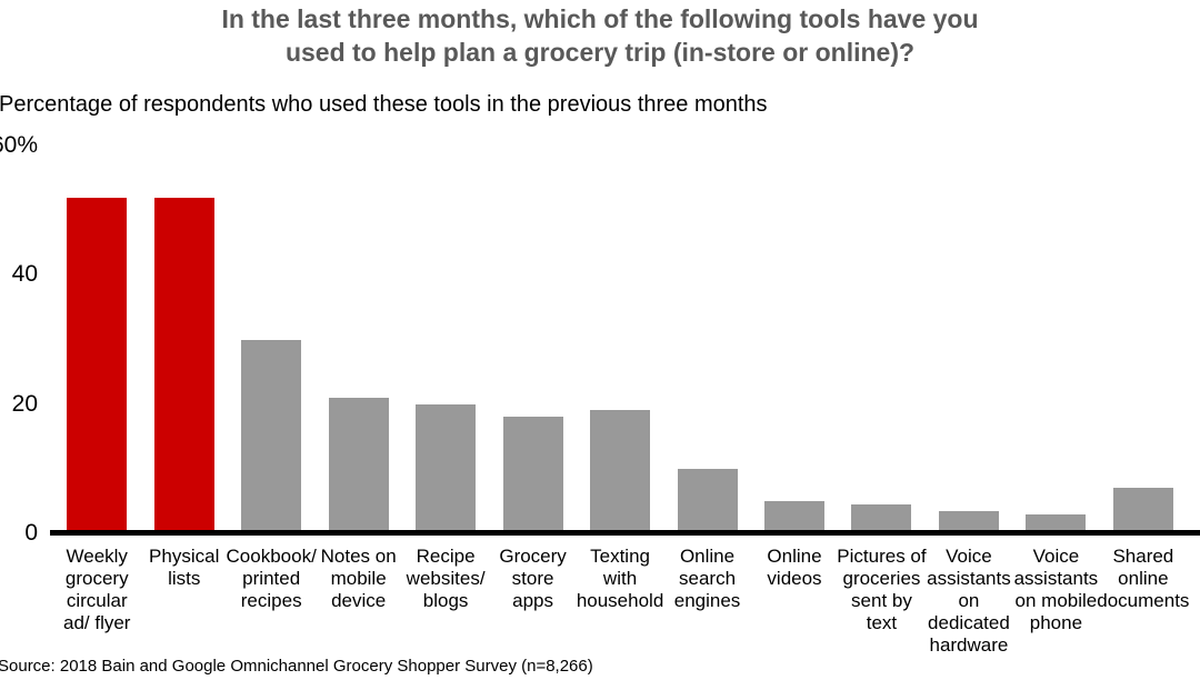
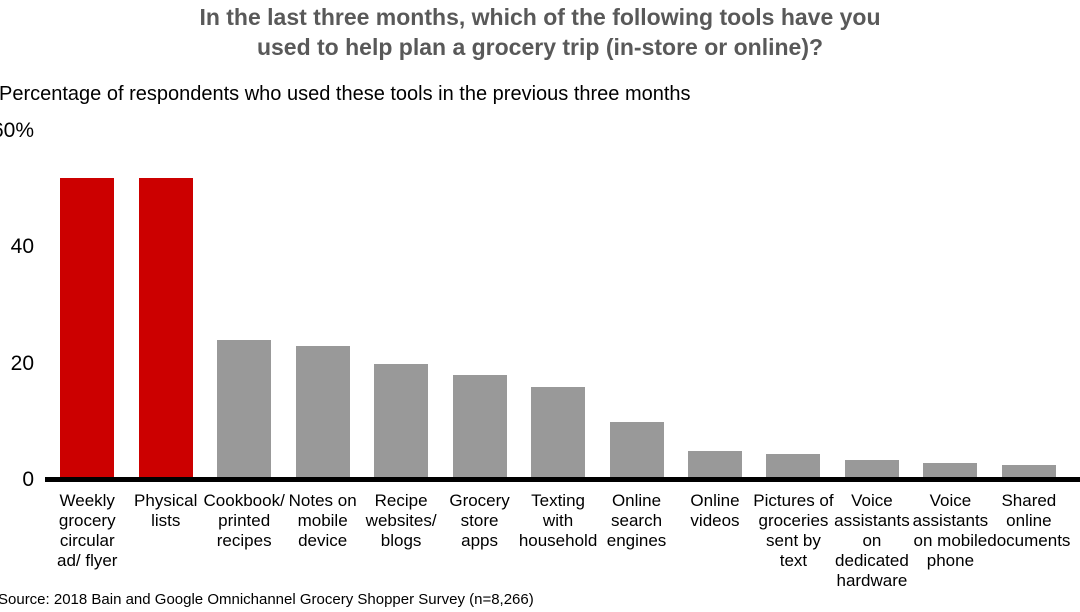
Cookbook/ printed recipes: 30% -> 24%
Notes on mobile device: 21% -> 23%
Texting with household: 19% -> 16%
Shared online documents: 7% -> 2%
